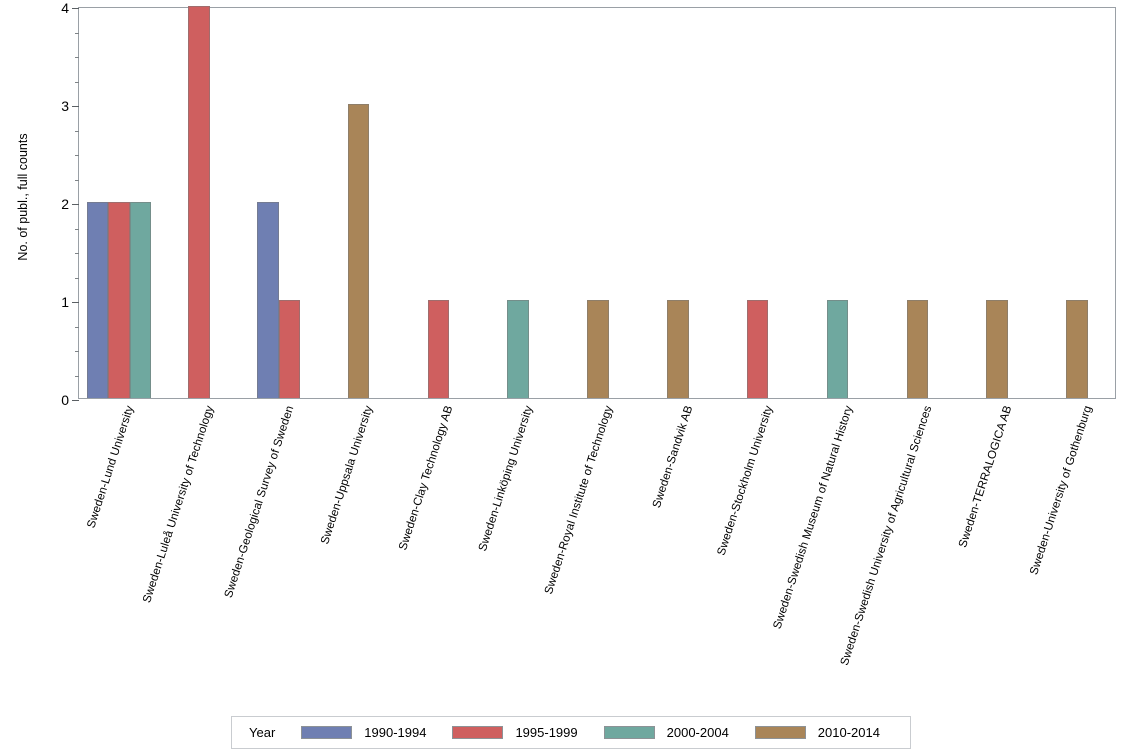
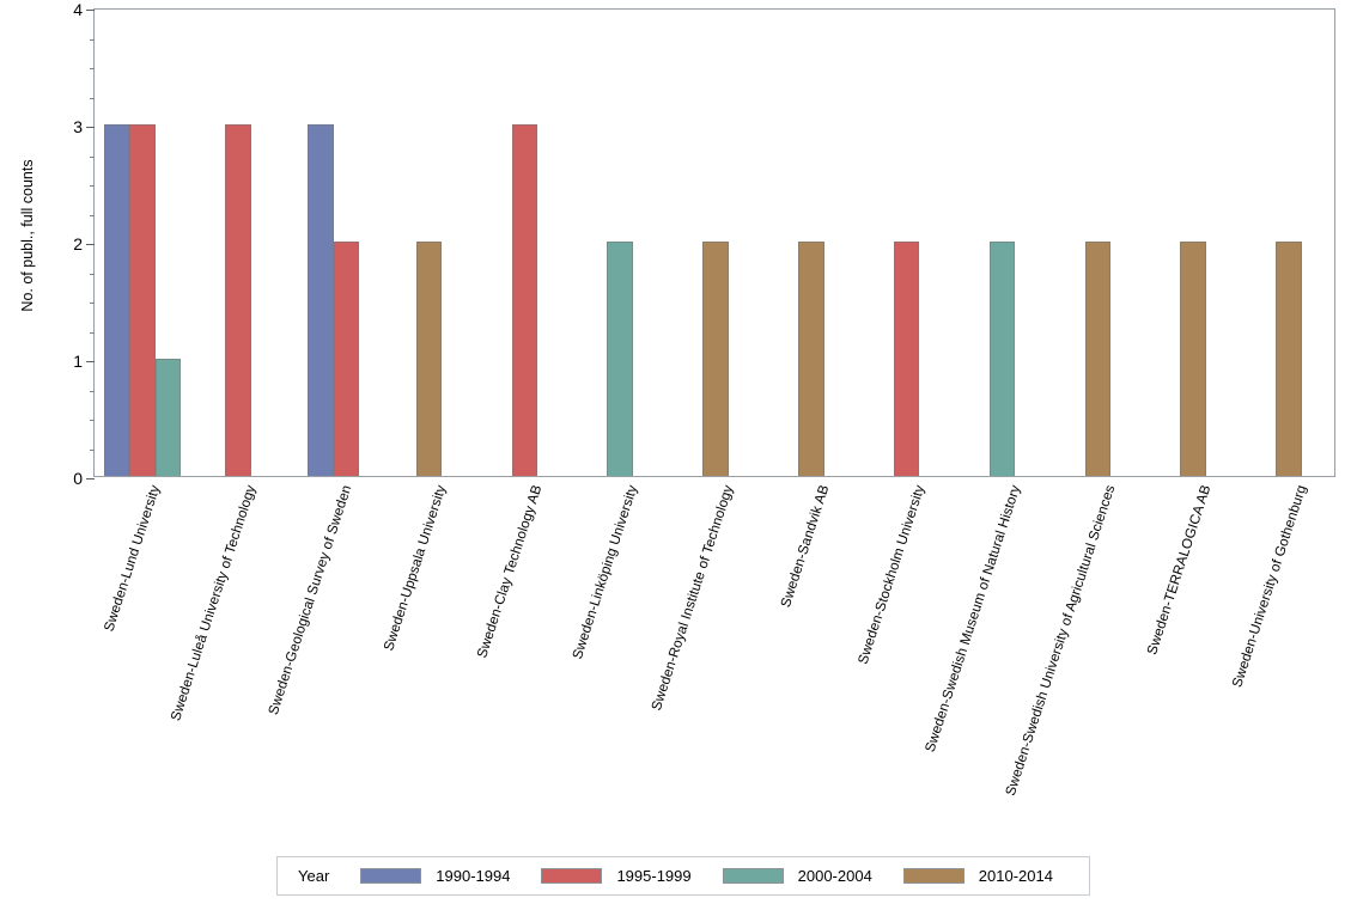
1990-1994/Sweden-Lund University: 2 -> 3
1995-1999/Sweden-Lund University: 2 -> 3
2000-2004/Sweden-Lund University: 2 -> 1
1995-1999/Sweden-Luleå University of Technology: 4 -> 3
1990-1994/Sweden-Geological Survey of Sweden: 2 -> 3
1995-1999/Sweden-Geological Survey of Sweden: 1 -> 2
2010-2014/Sweden-Uppsala University: 3 -> 2
1995-1999/Sweden-Clay Technology AB: 1 -> 3
2000-2004/Sweden-Linköping University: 1 -> 2
2010-2014/Sweden-Royal Institute of Technology: 1 -> 2
2010-2014/Sweden-Sandvik AB: 1 -> 2
1995-1999/Sweden-Stockholm University: 1 -> 2
2000-2004/Sweden-Swedish Museum of Natural History: 1 -> 2
2010-2014/Sweden-Swedish University of Agricultural Sciences: 1 -> 2
2010-2014/Sweden-TERRALOGICA AB: 1 -> 2
2010-2014/Sweden-University of Gothenburg: 1 -> 2
